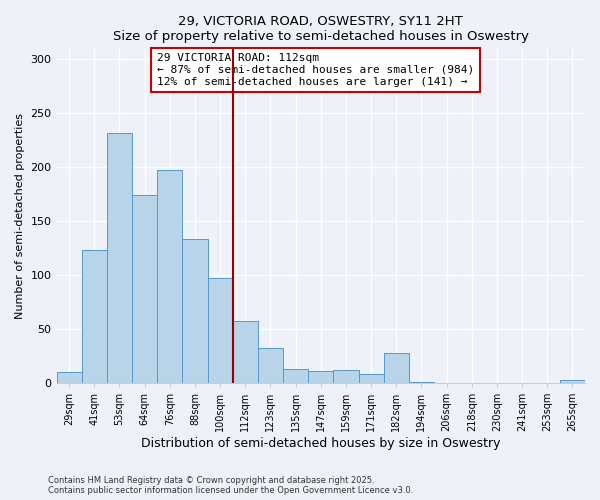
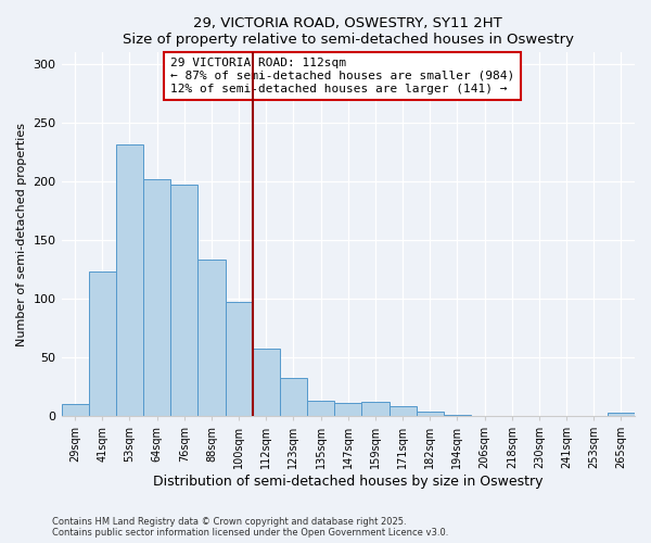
64sqm: 174 -> 202
182sqm: 28 -> 4
